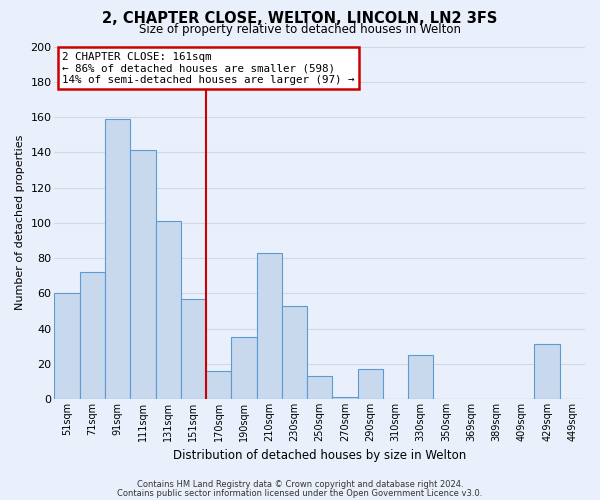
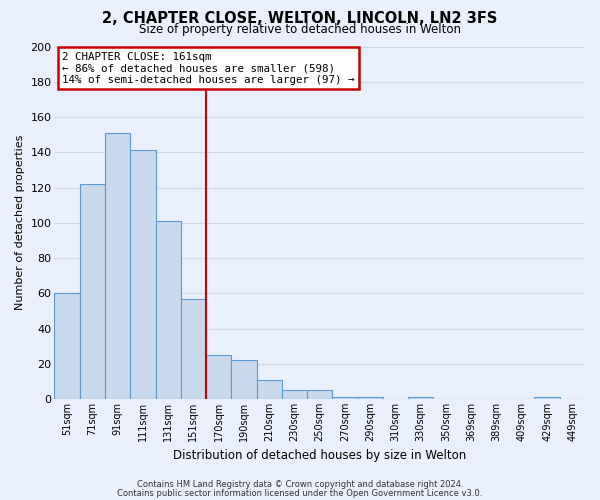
71sqm: 72 -> 122
91sqm: 159 -> 151
170sqm: 16 -> 25
190sqm: 35 -> 22
210sqm: 83 -> 11
230sqm: 53 -> 5
250sqm: 13 -> 5
290sqm: 17 -> 1
330sqm: 25 -> 1
429sqm: 31 -> 1
